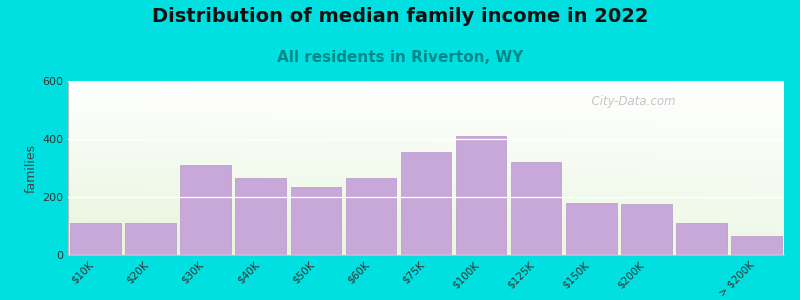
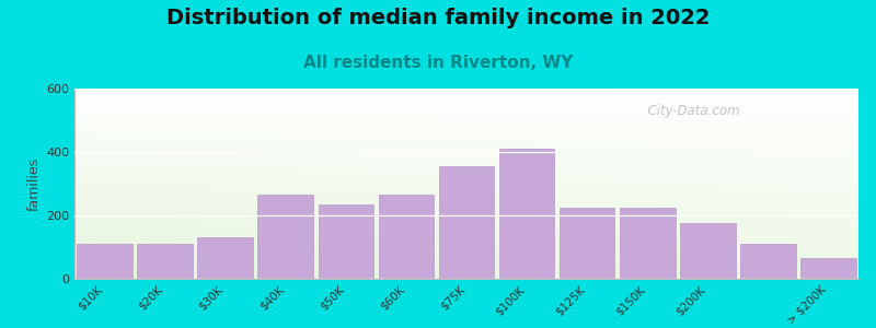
$30K: 310 -> 130
$125K: 320 -> 225
$150K: 180 -> 225
